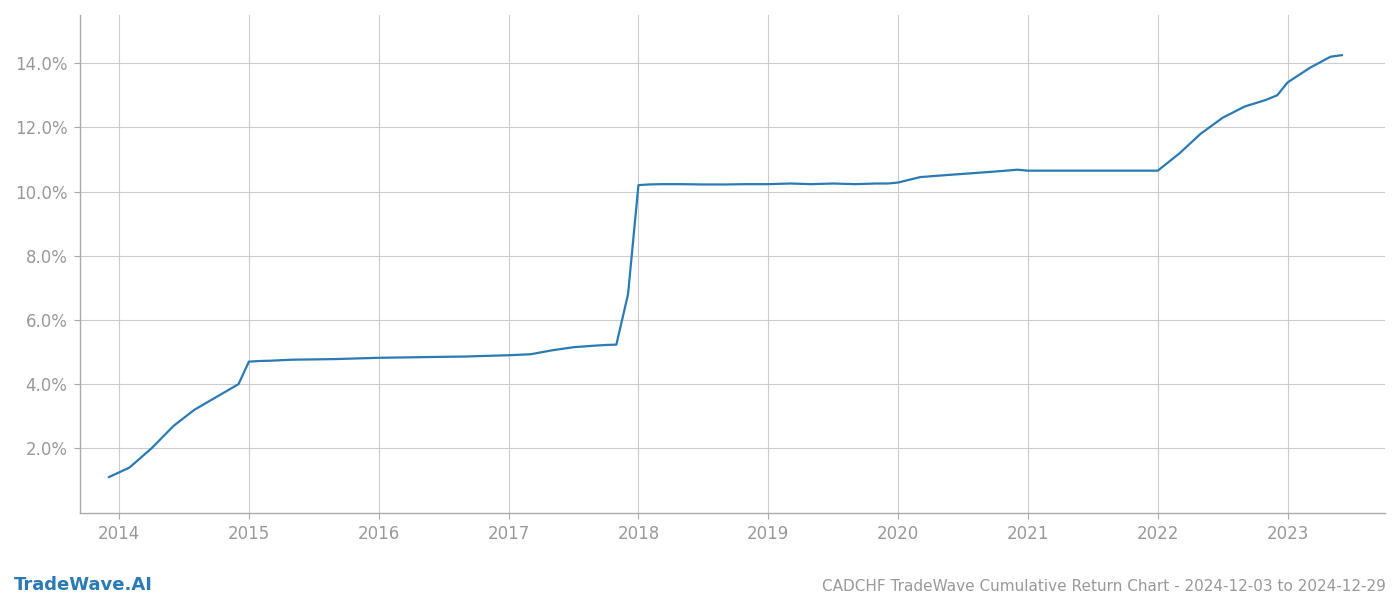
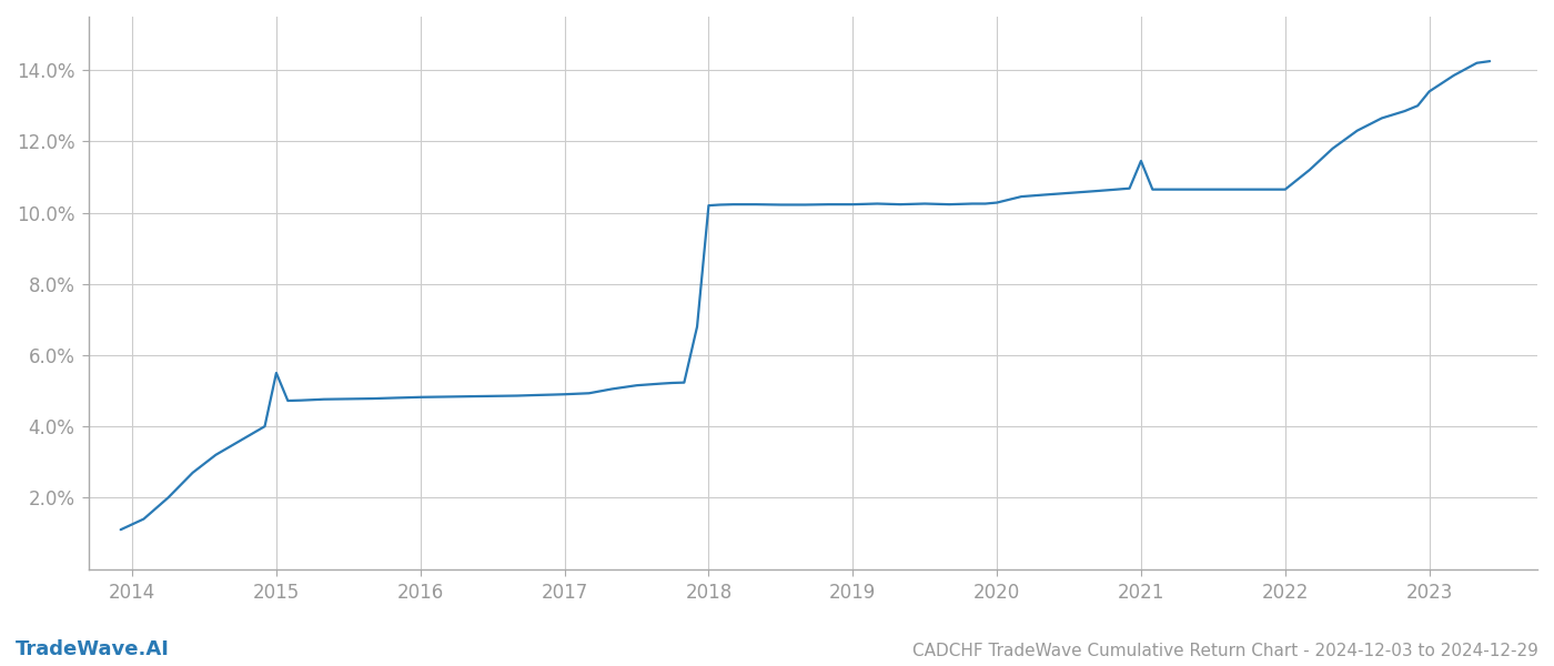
2015: 4.70% -> 5.50%
2021: 10.65% -> 11.45%
